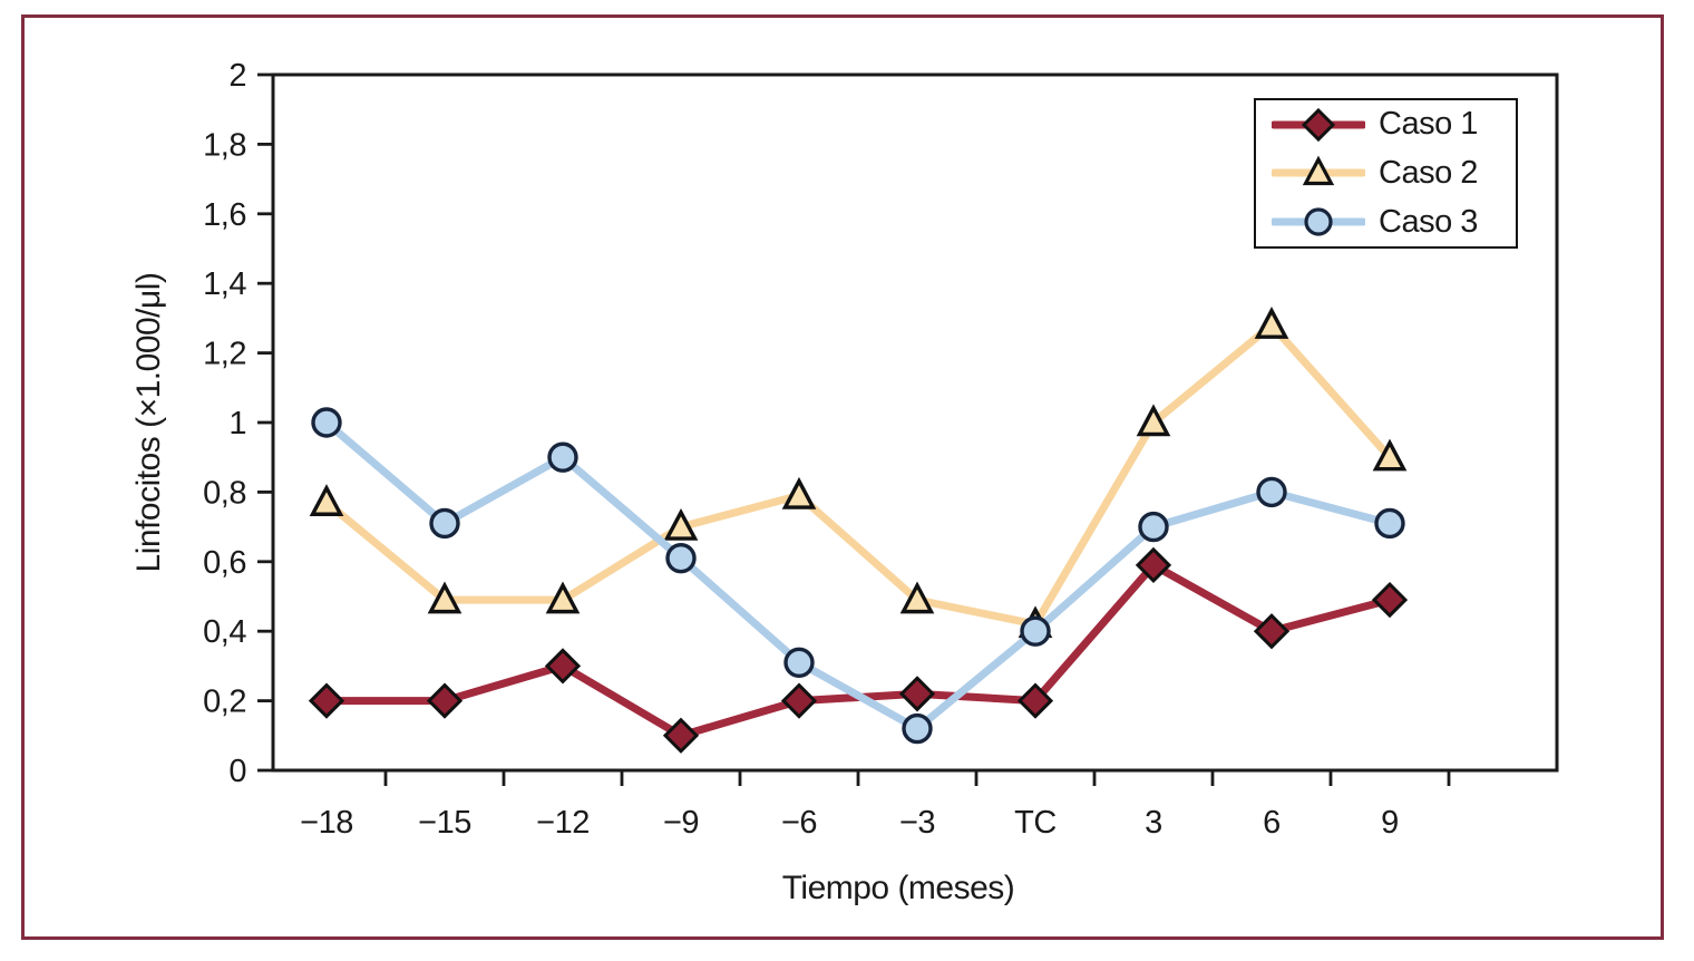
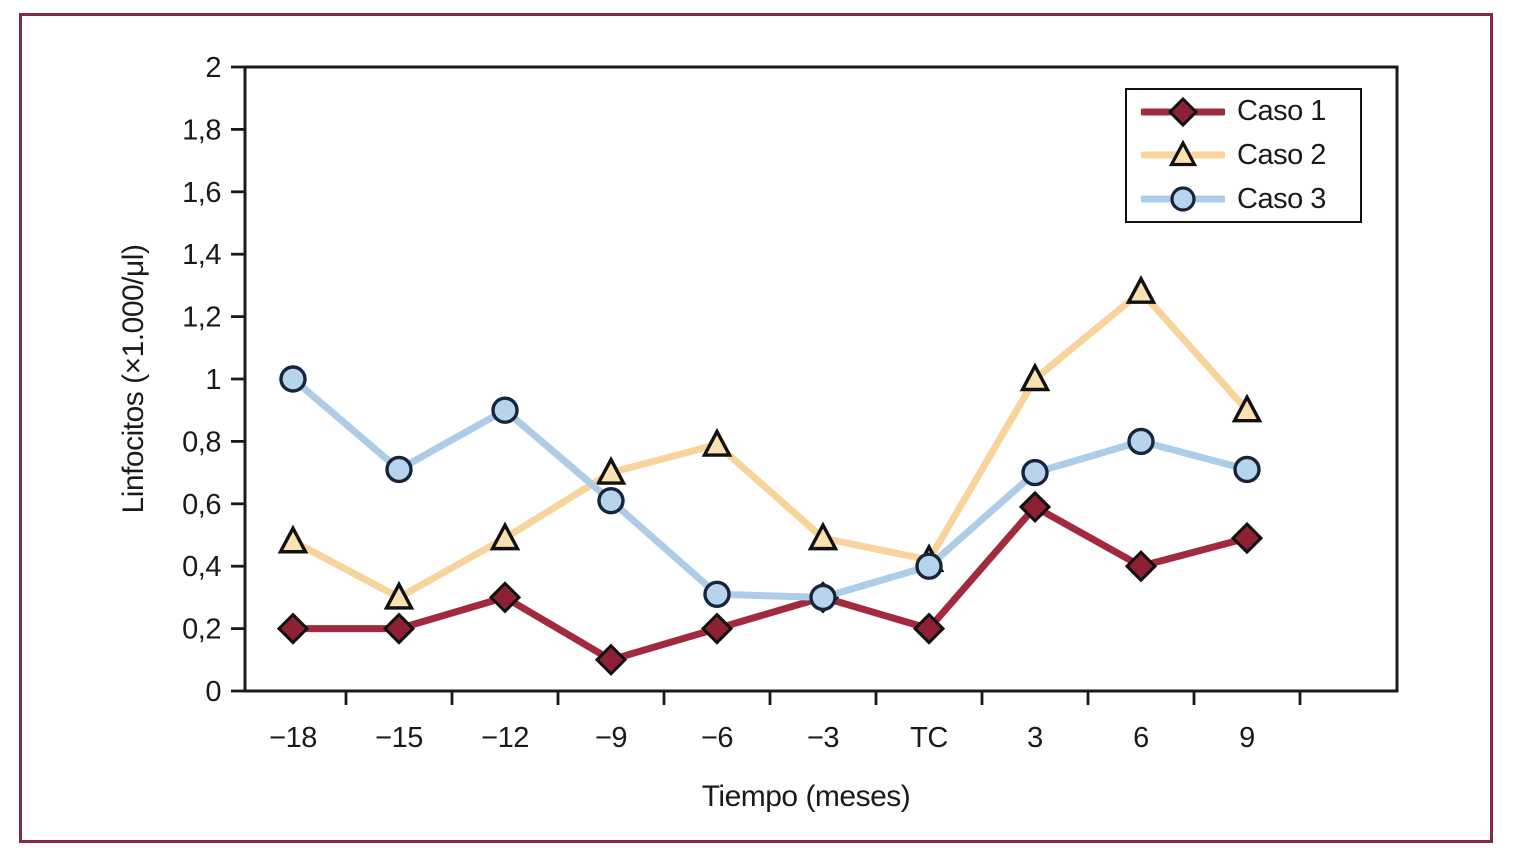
Caso 2/−18: 0.77 -> 0.48
Caso 2/−15: 0.49 -> 0.30
Caso 1/−3: 0.22 -> 0.30
Caso 3/−3: 0.12 -> 0.30
